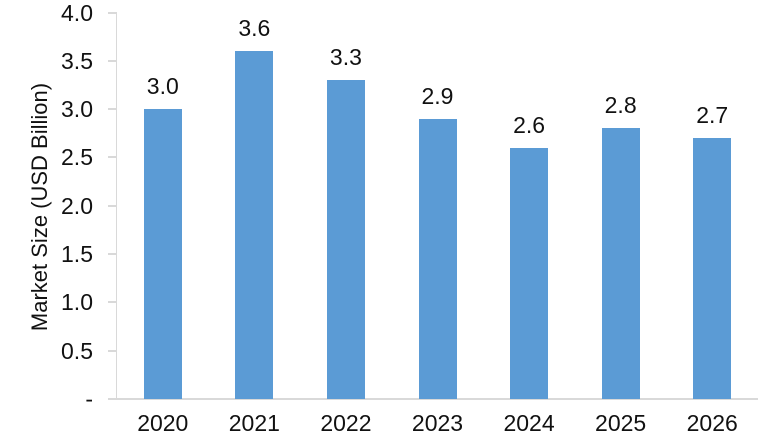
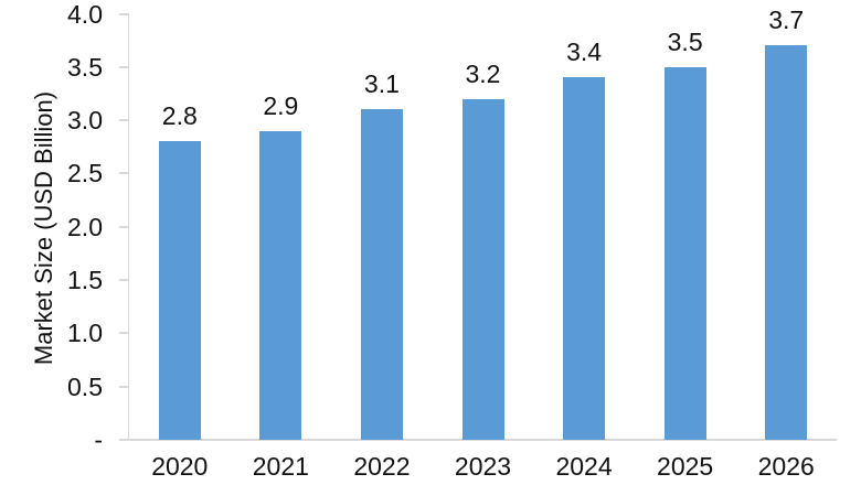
2020: 3.0 -> 2.8
2021: 3.6 -> 2.9
2022: 3.3 -> 3.1
2023: 2.9 -> 3.2
2024: 2.6 -> 3.4
2025: 2.8 -> 3.5
2026: 2.7 -> 3.7
